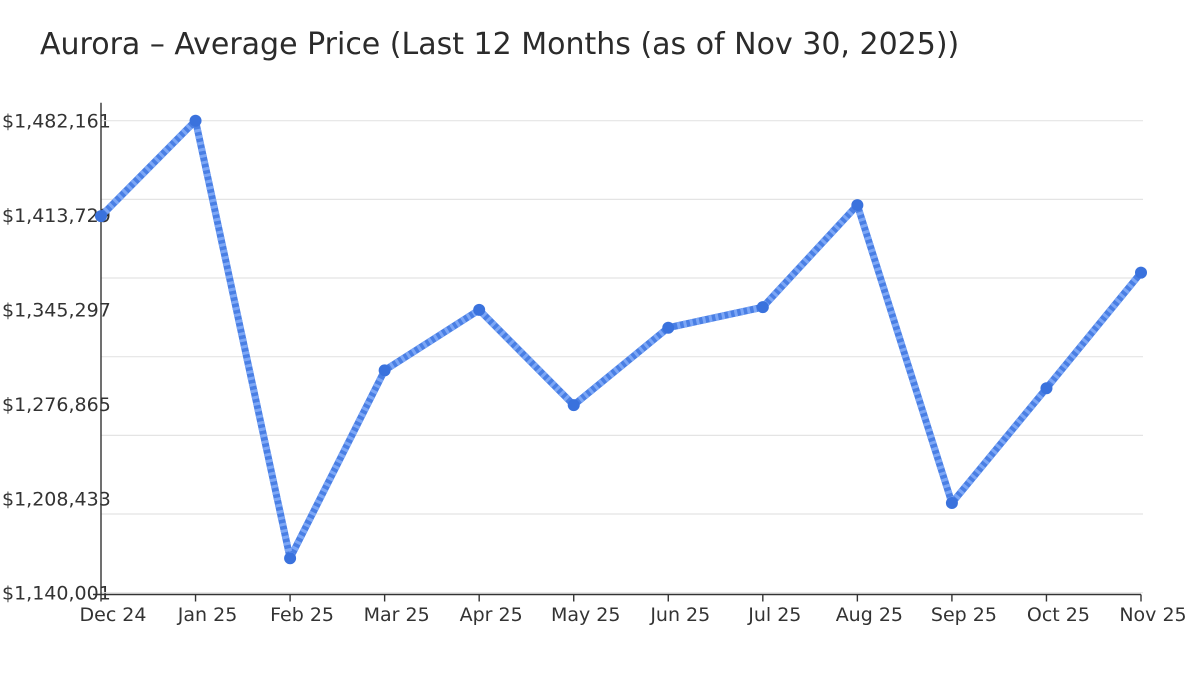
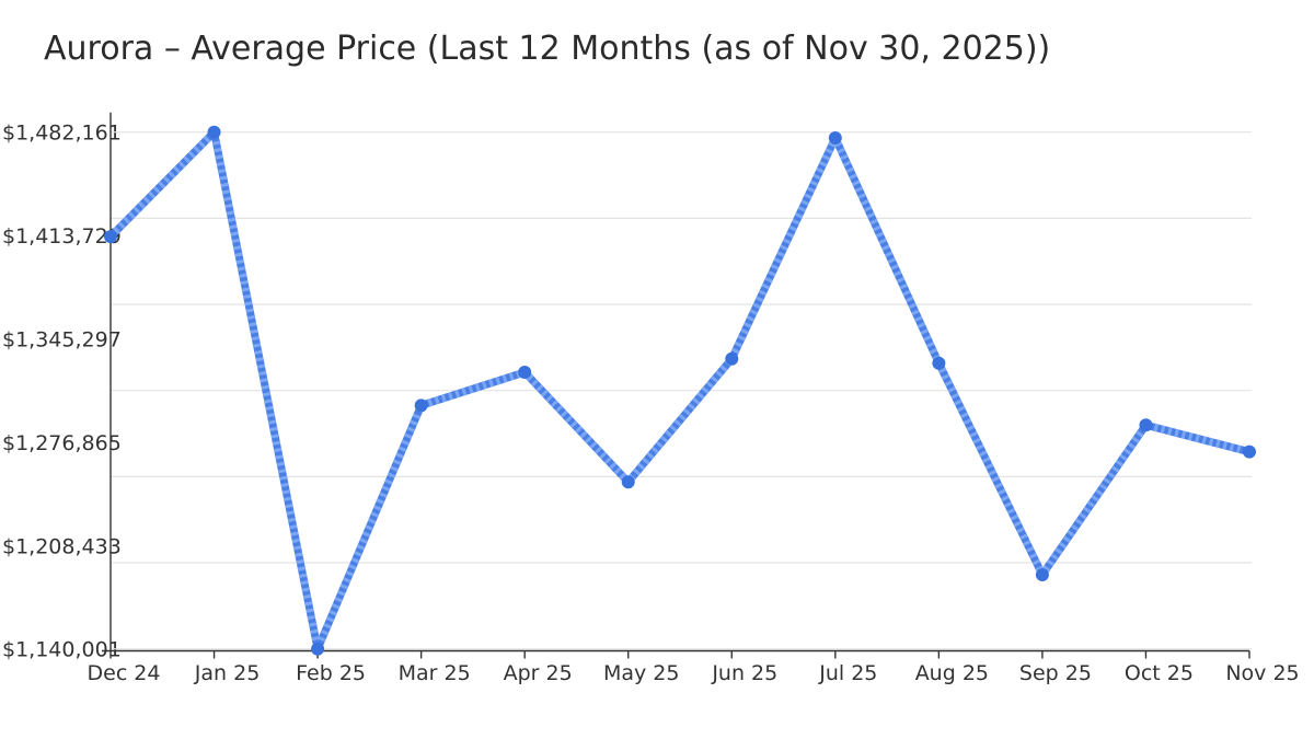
Feb 25: $1165000 -> $1140000
Apr 25: $1345000 -> $1323000
May 25: $1276000 -> $1250000
Jul 25: $1347000 -> $1478000
Aug 25: $1421000 -> $1329000
Sep 25: $1205000 -> $1189000
Nov 25: $1372000 -> $1270000
